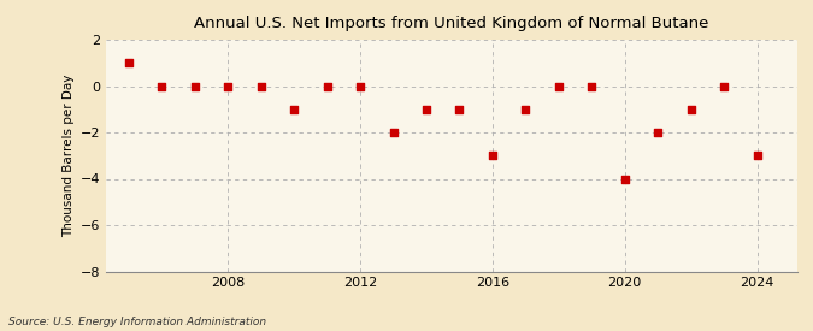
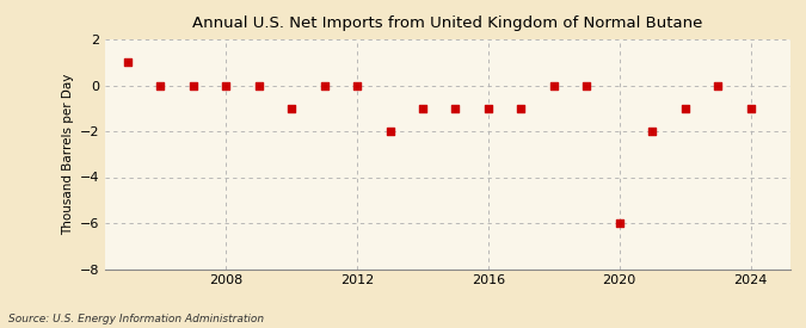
2016: -3 -> -1
2020: -4 -> -6
2024: -3 -> -1
